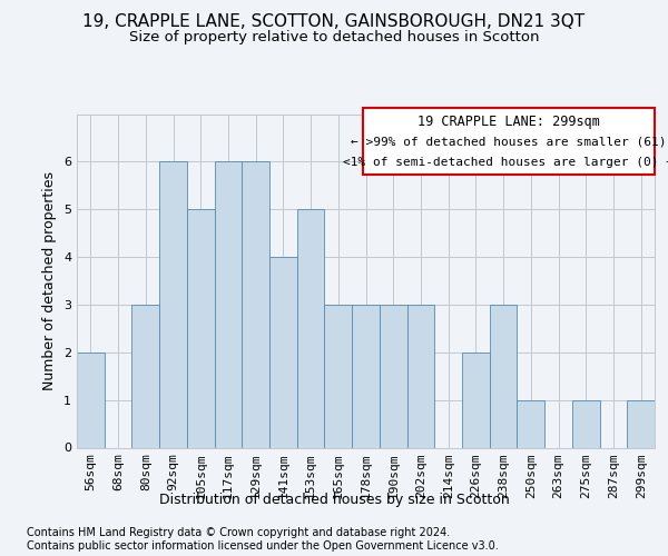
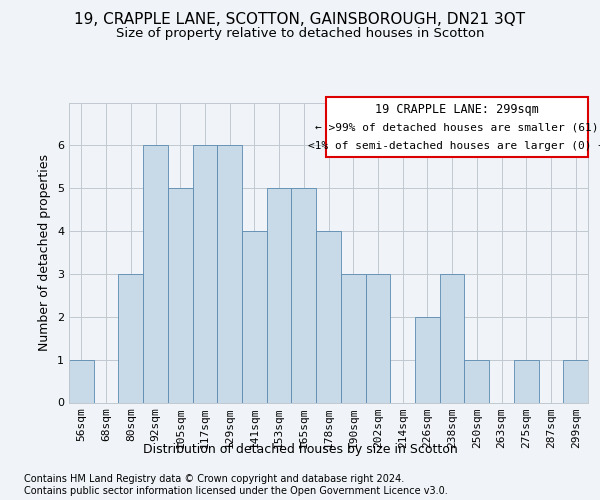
56sqm: 2 -> 1
165sqm: 3 -> 5
178sqm: 3 -> 4
